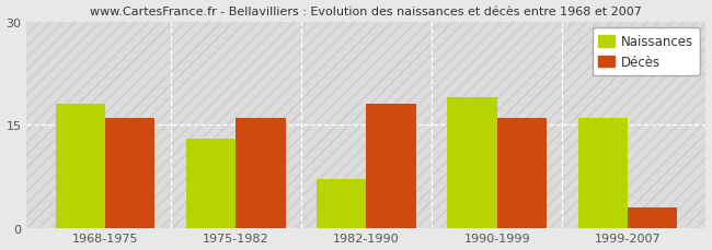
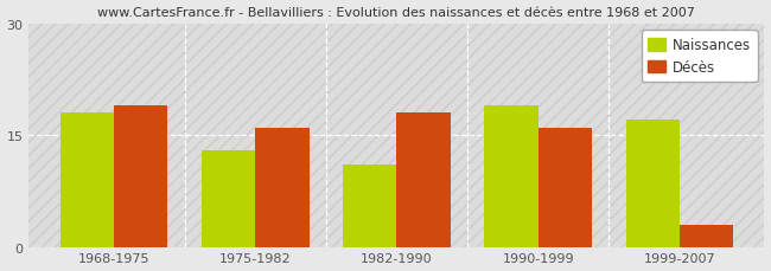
Décès/1968-1975: 16 -> 19
Naissances/1982-1990: 7 -> 11
Naissances/1999-2007: 16 -> 17
